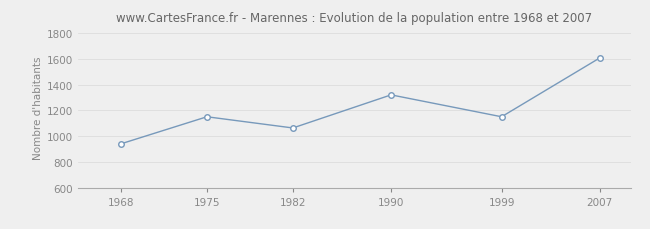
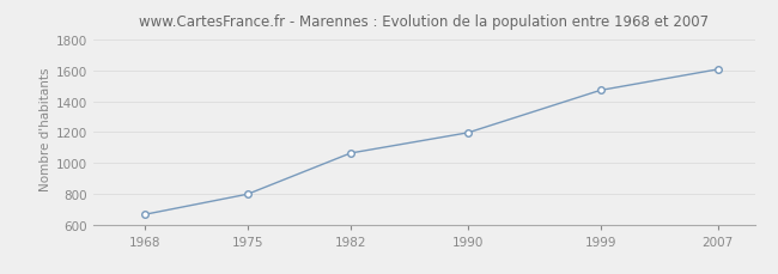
1968: 940 -> 660
1975: 1150 -> 800
1990: 1320 -> 1200
1999: 1150 -> 1470
